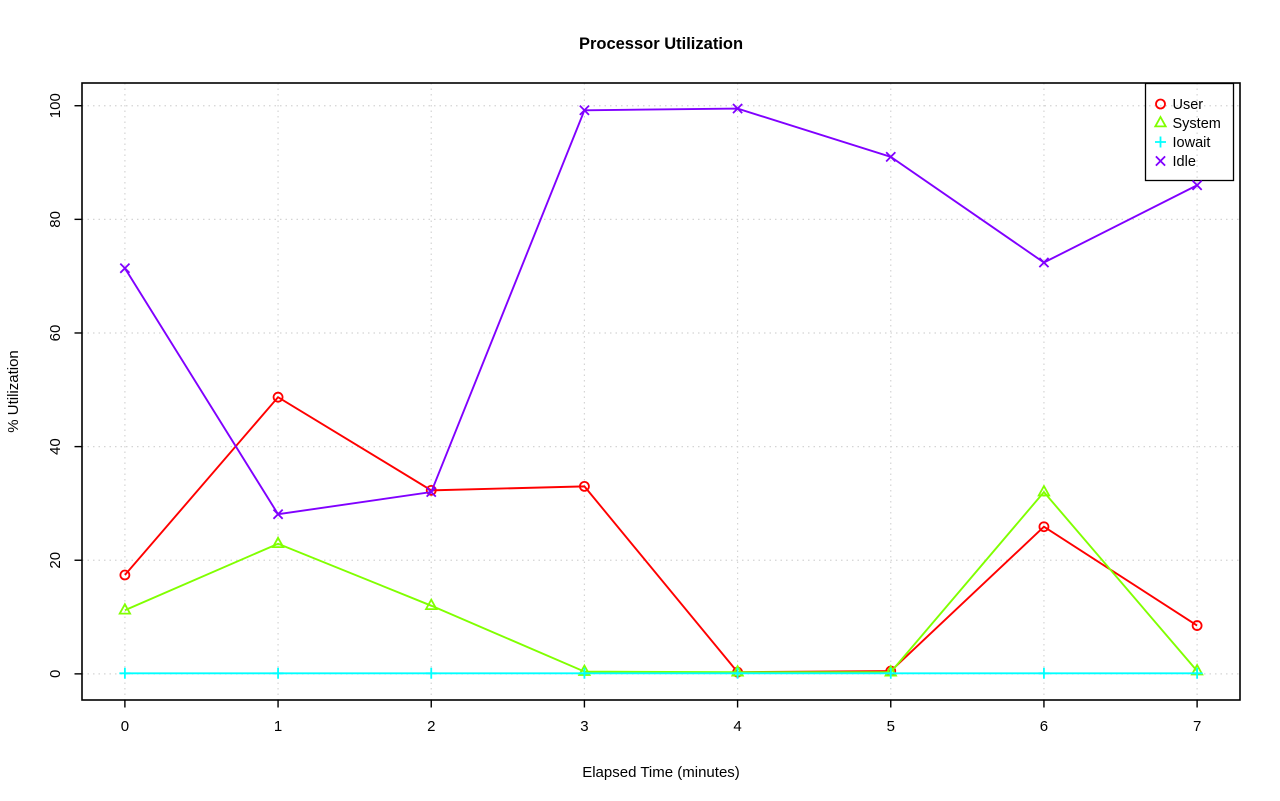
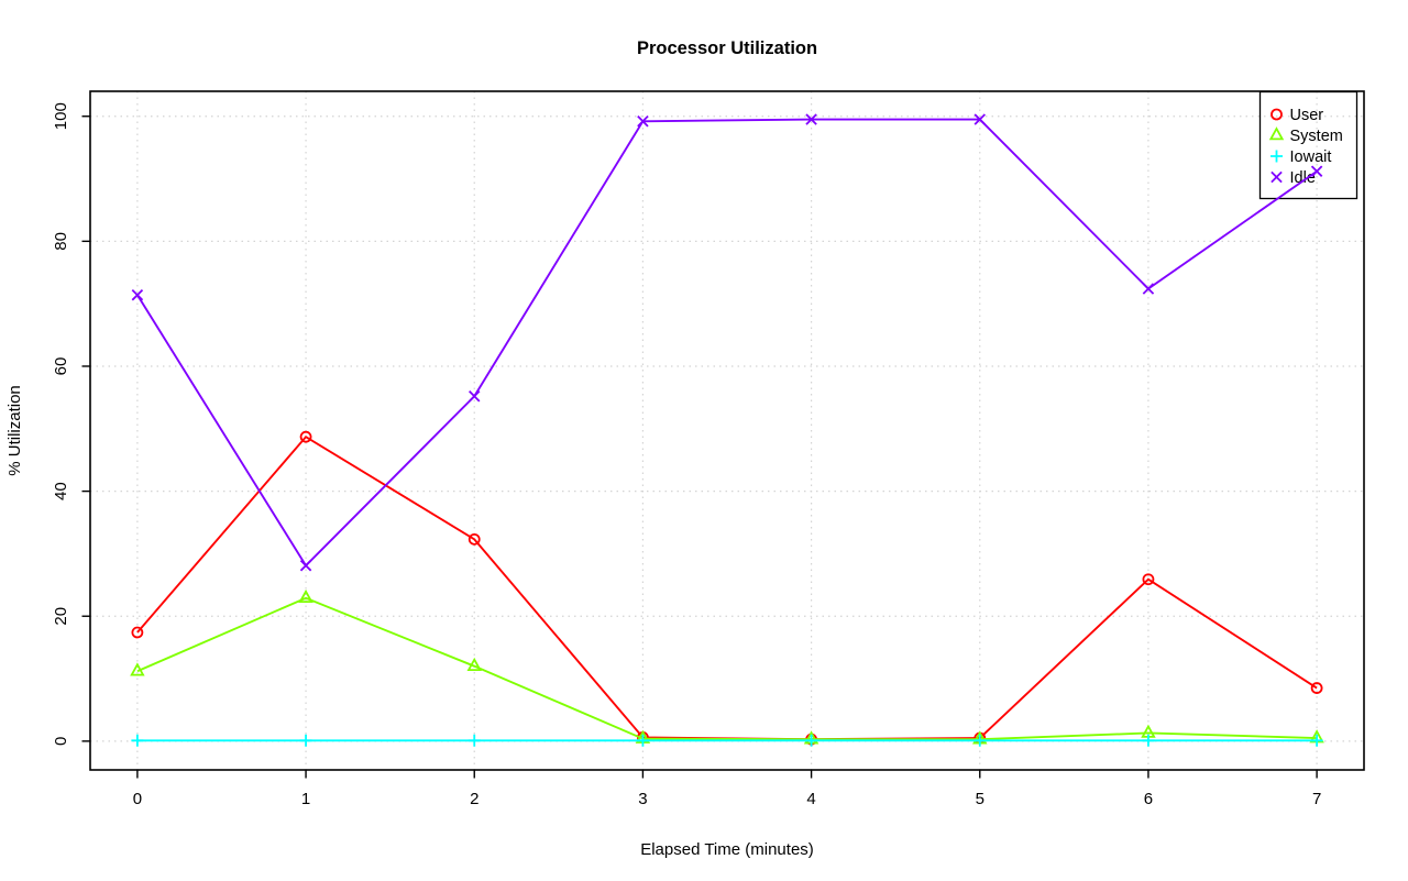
Idle/2: 32 -> 55
User/3: 33 -> 1
Idle/5: 91 -> 100
System/6: 32 -> 1
Idle/7: 86 -> 91
